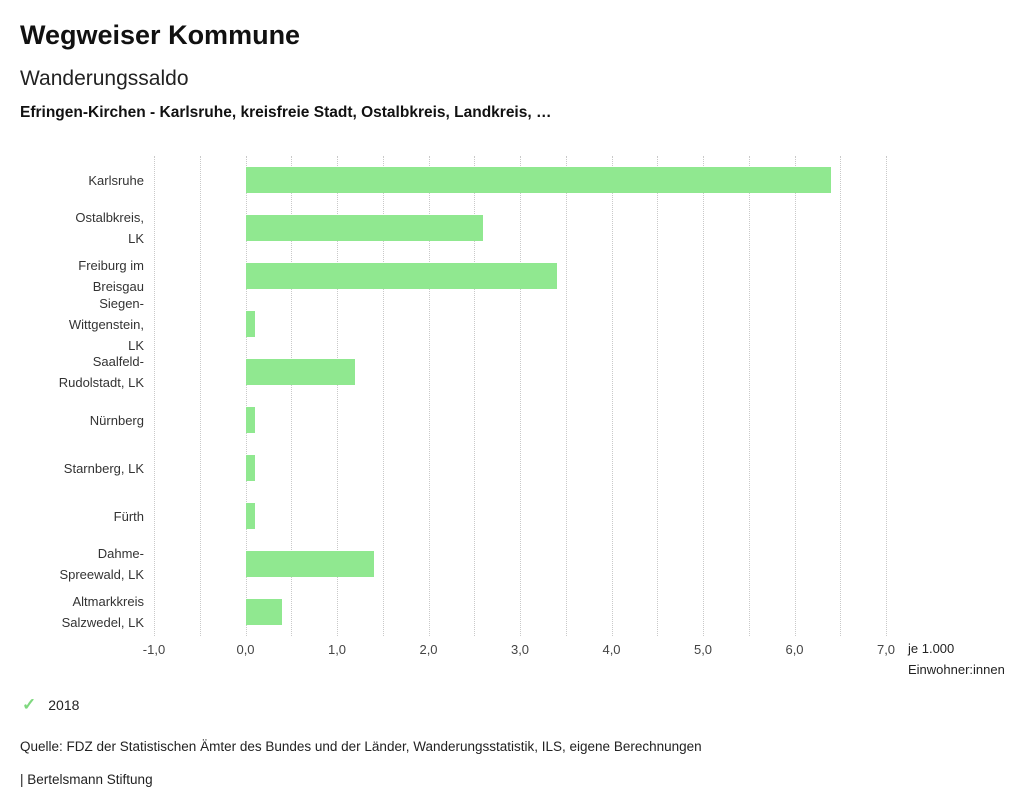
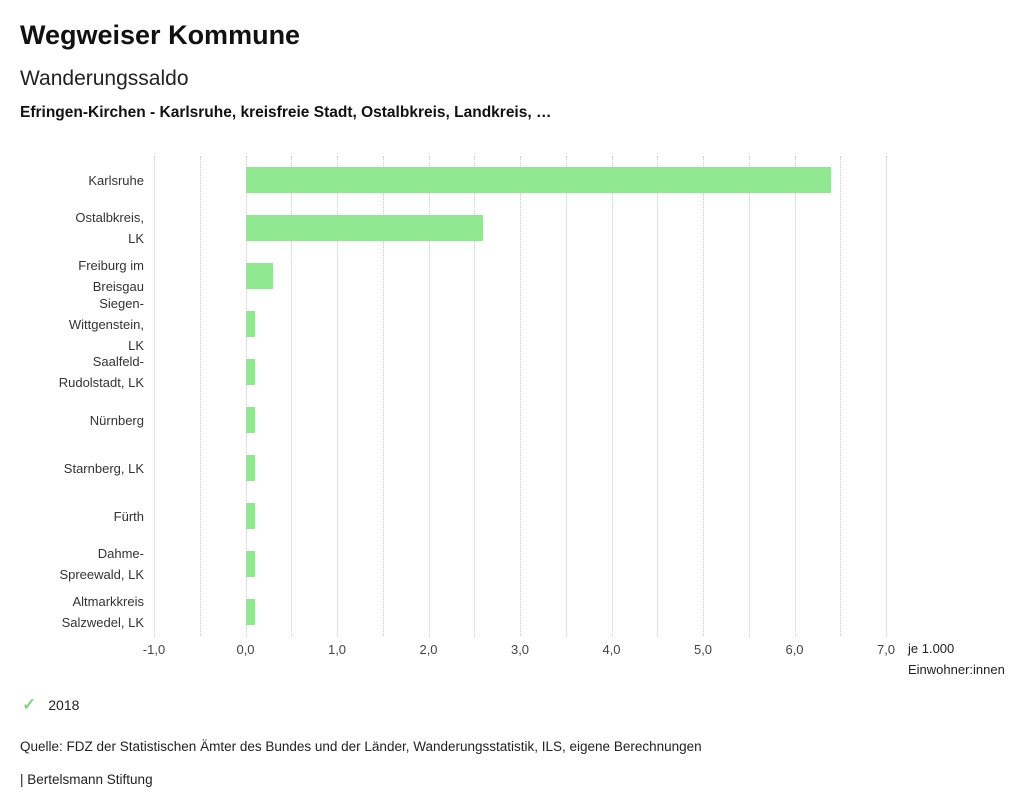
Freiburg im Breisgau: 3,4 -> 0,3
Saalfeld-Rudolstadt, LK: 1,2 -> 0,1
Dahme-Spreewald, LK: 1,4 -> 0,1
Altmarkkreis Salzwedel, LK: 0,4 -> 0,1
